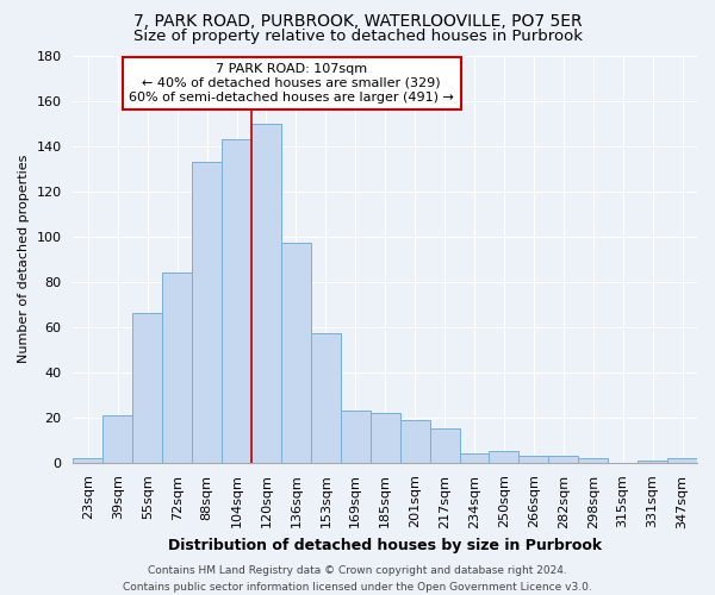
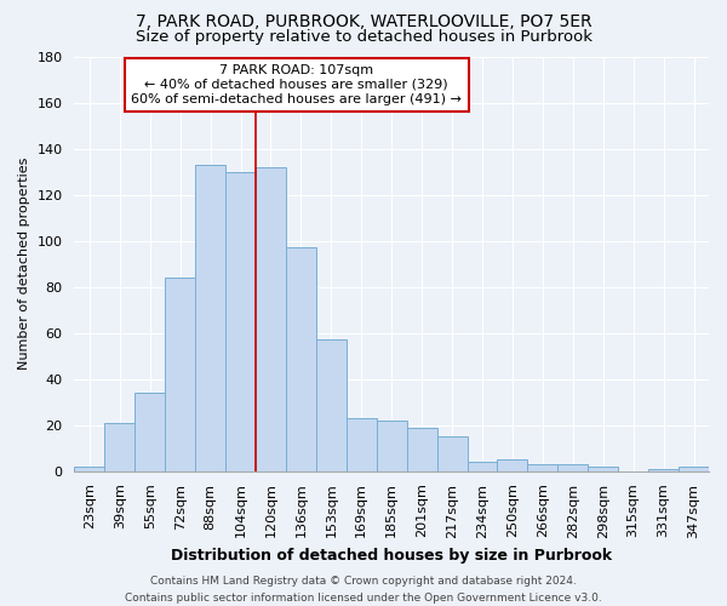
55sqm: 66 -> 34
104sqm: 143 -> 130
120sqm: 150 -> 132
